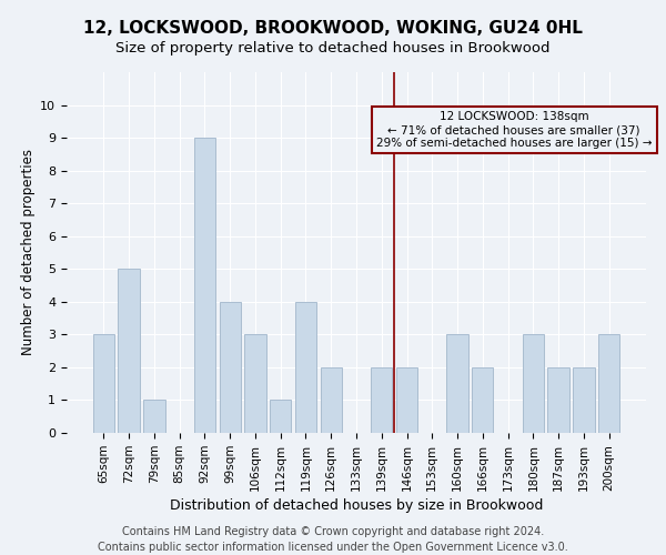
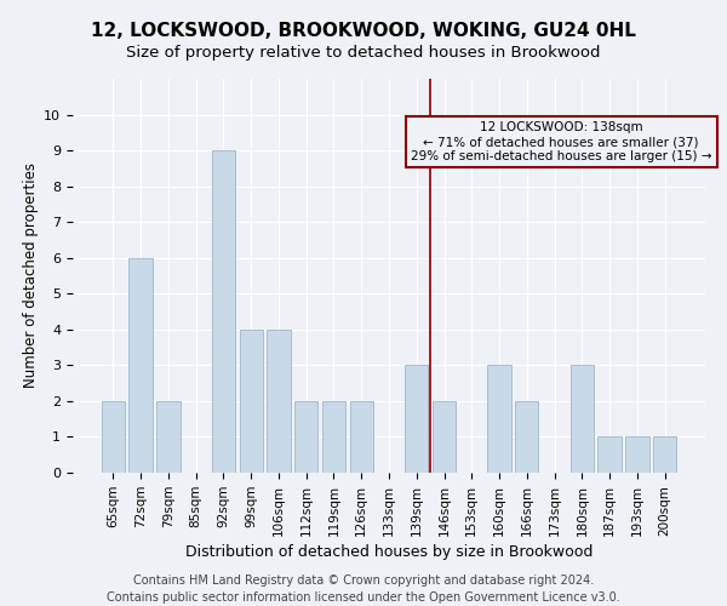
65sqm: 3 -> 2
72sqm: 5 -> 6
79sqm: 1 -> 2
106sqm: 3 -> 4
112sqm: 1 -> 2
119sqm: 4 -> 2
139sqm: 2 -> 3
187sqm: 2 -> 1
193sqm: 2 -> 1
200sqm: 3 -> 1
